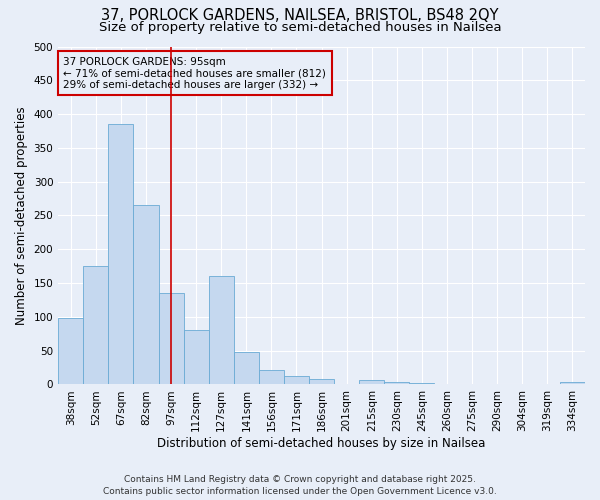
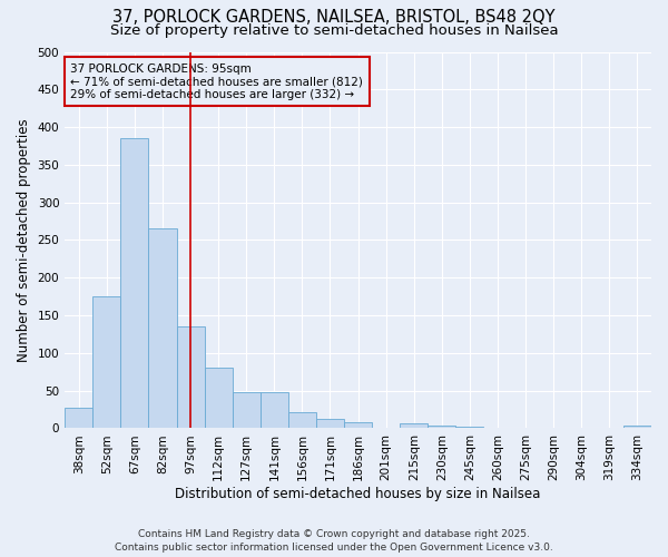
38sqm: 98 -> 27
127sqm: 160 -> 48
